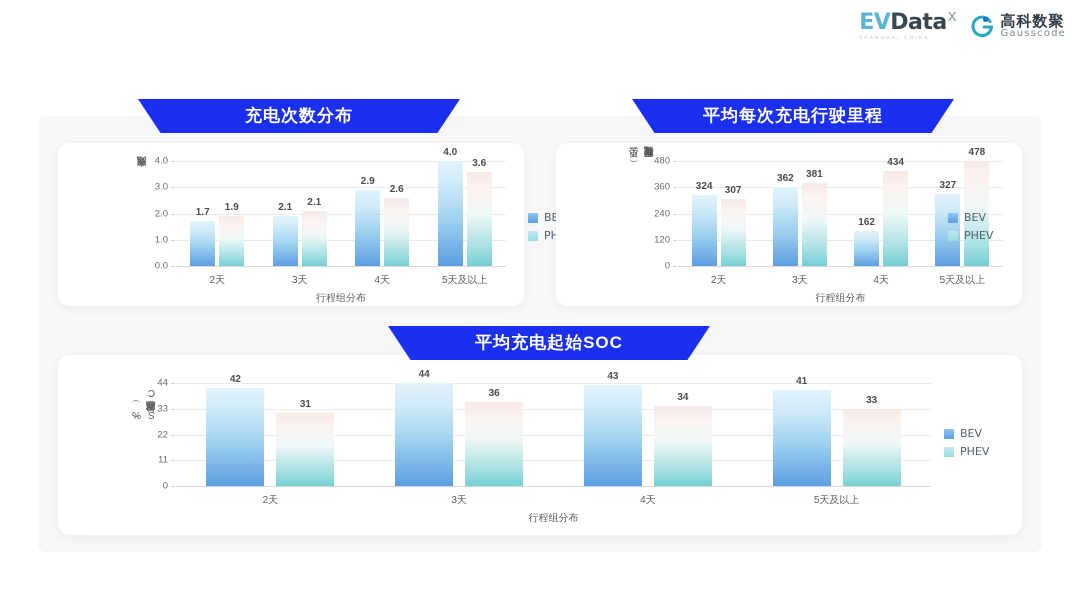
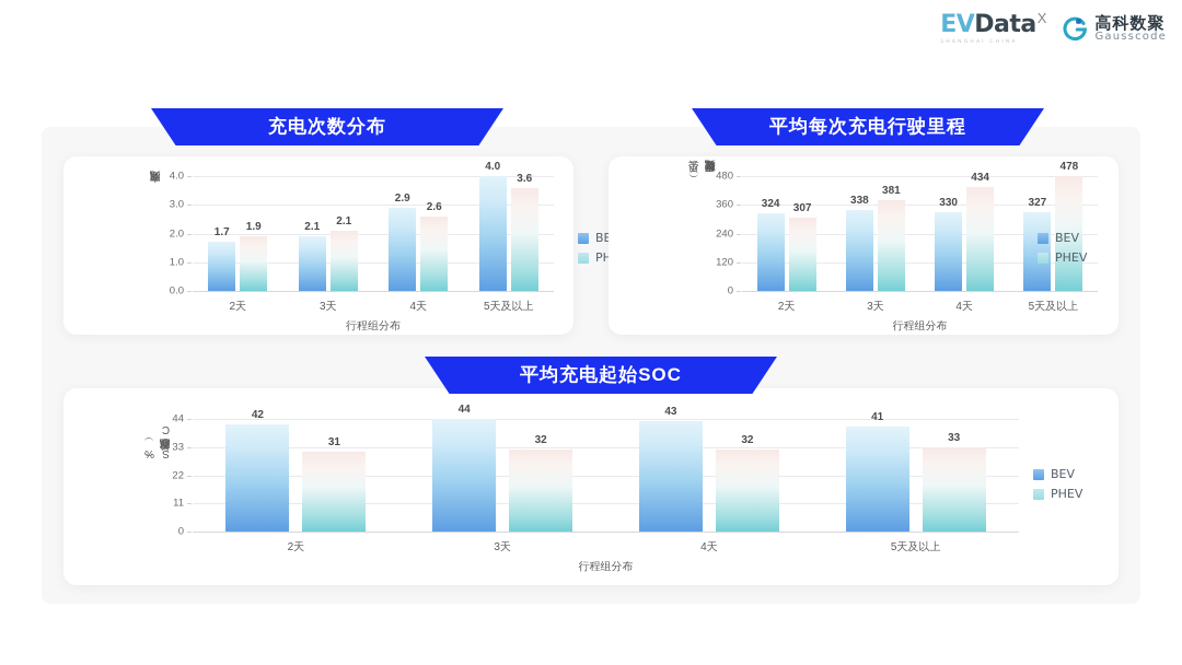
平均每次充电行驶里程/BEV/3天: 362 -> 338
平均每次充电行驶里程/BEV/4天: 162 -> 330
平均充电起始SOC/PHEV/3天: 36 -> 32
平均充电起始SOC/PHEV/4天: 34 -> 32
